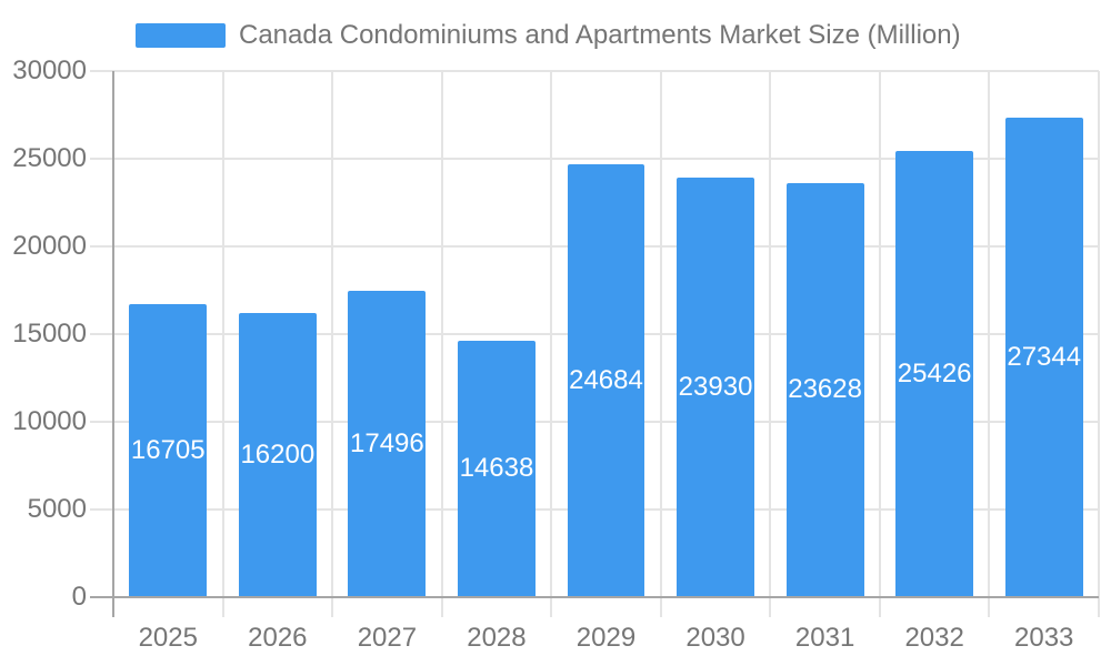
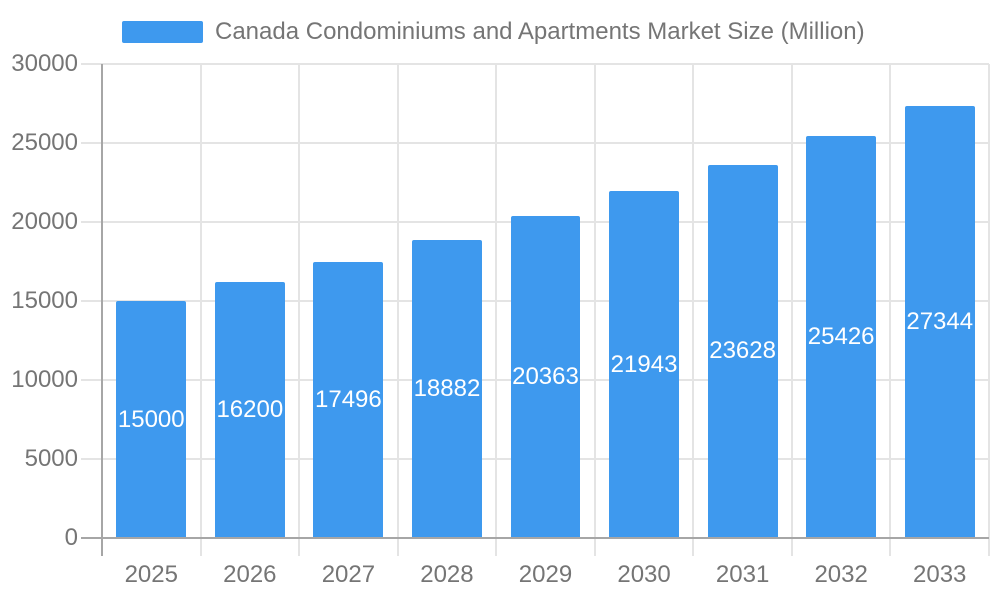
2025: 16705 -> 15000
2028: 14638 -> 18882
2029: 24684 -> 20363
2030: 23930 -> 21943
